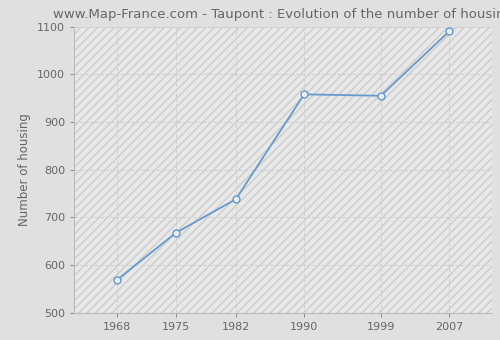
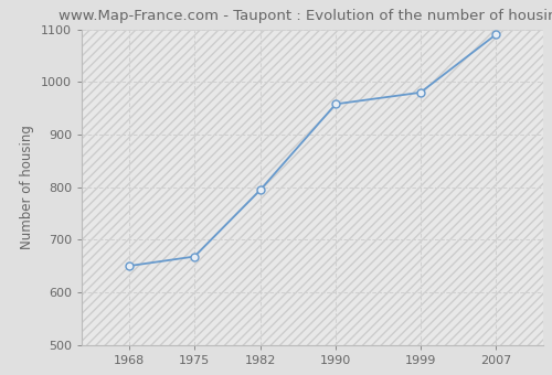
1968: 568 -> 650
1982: 738 -> 795
1999: 955 -> 980
